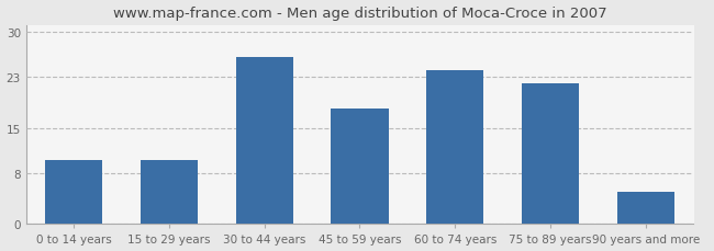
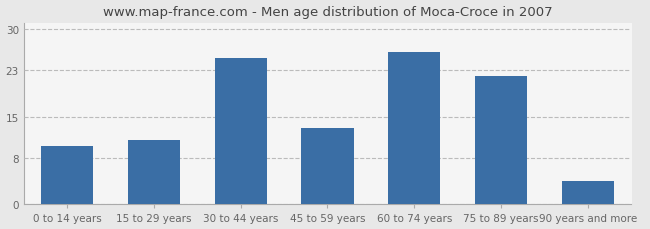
15 to 29 years: 10 -> 11
30 to 44 years: 26 -> 25
45 to 59 years: 18 -> 13
60 to 74 years: 24 -> 26
90 years and more: 5 -> 4
